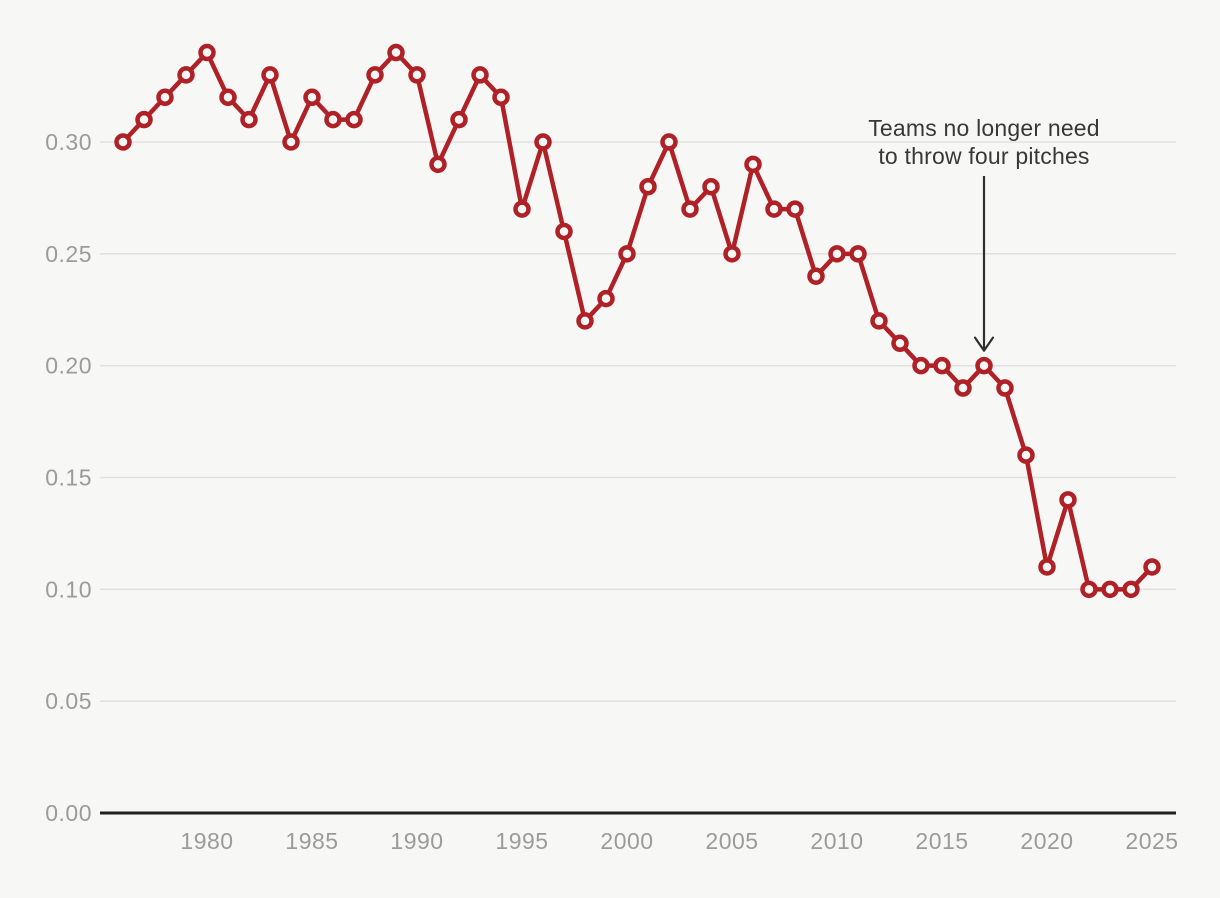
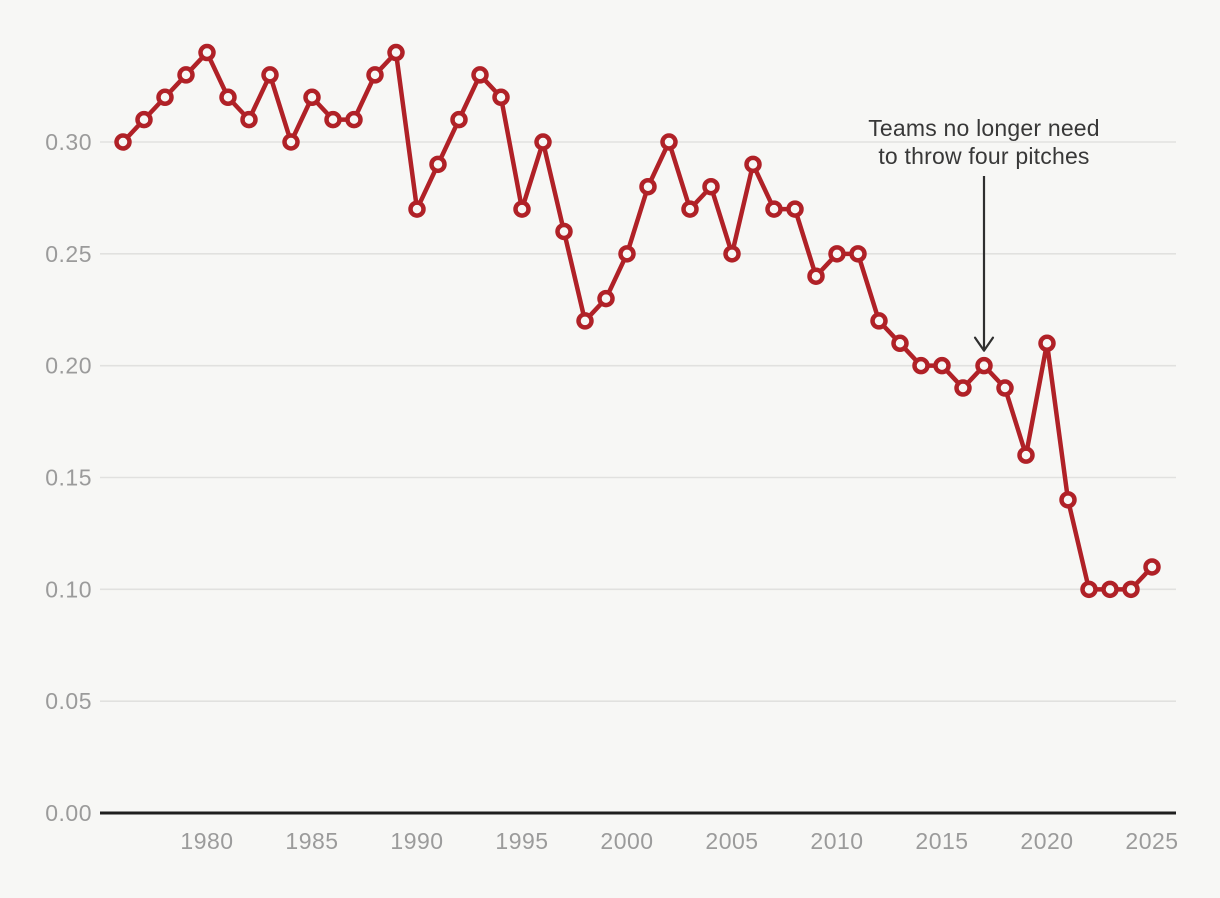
1990: 0.33 -> 0.27
2020: 0.11 -> 0.21
